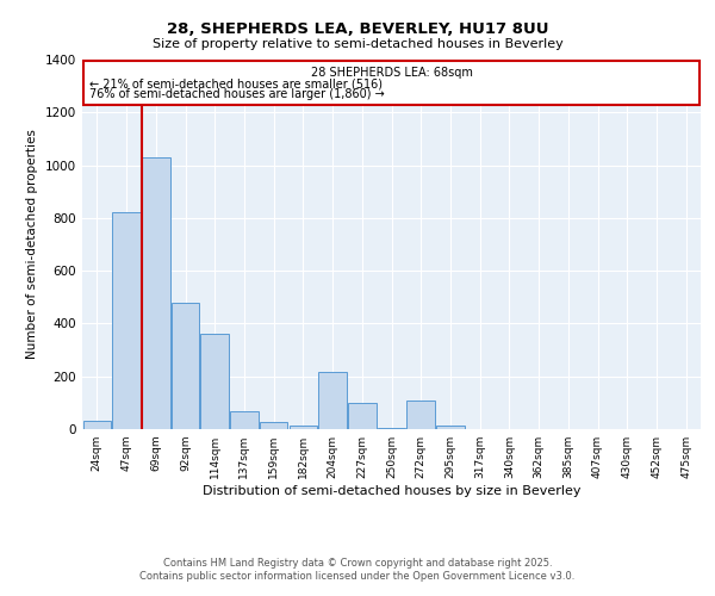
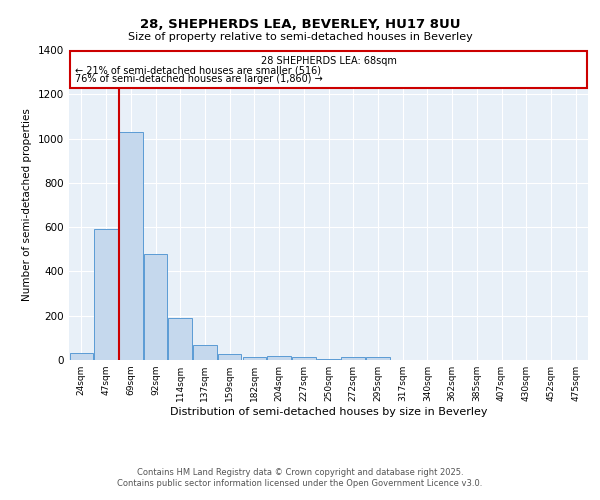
47sqm: 820 -> 590
114sqm: 360 -> 190
204sqm: 215 -> 20
227sqm: 100 -> 15
272sqm: 110 -> 15
